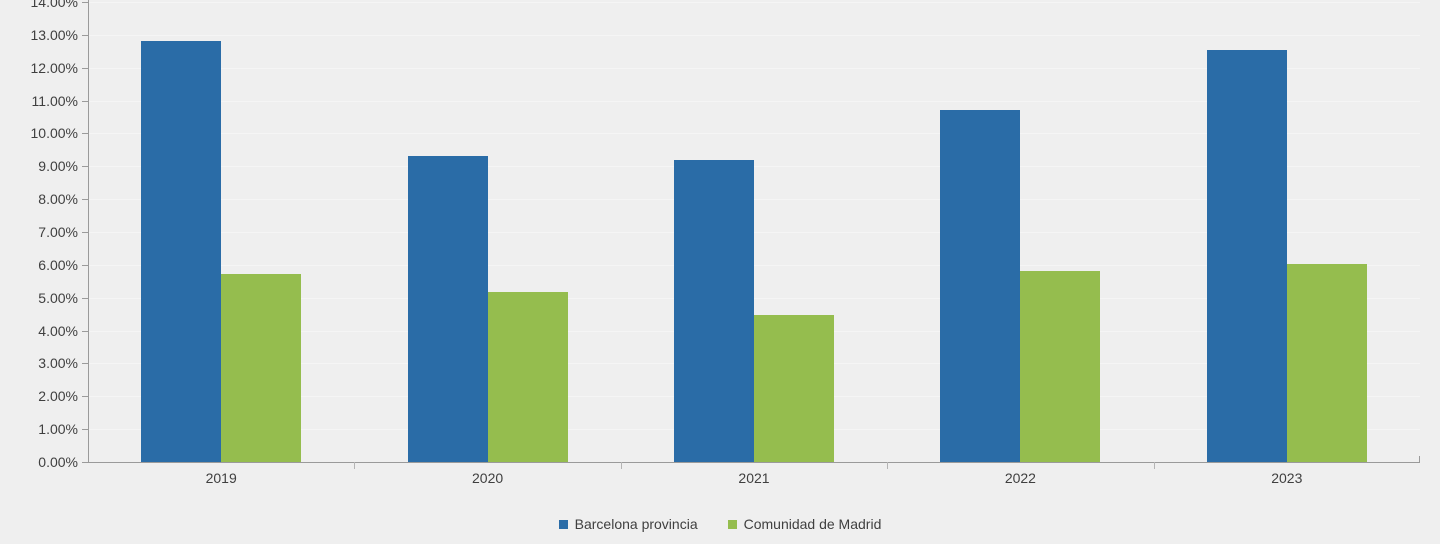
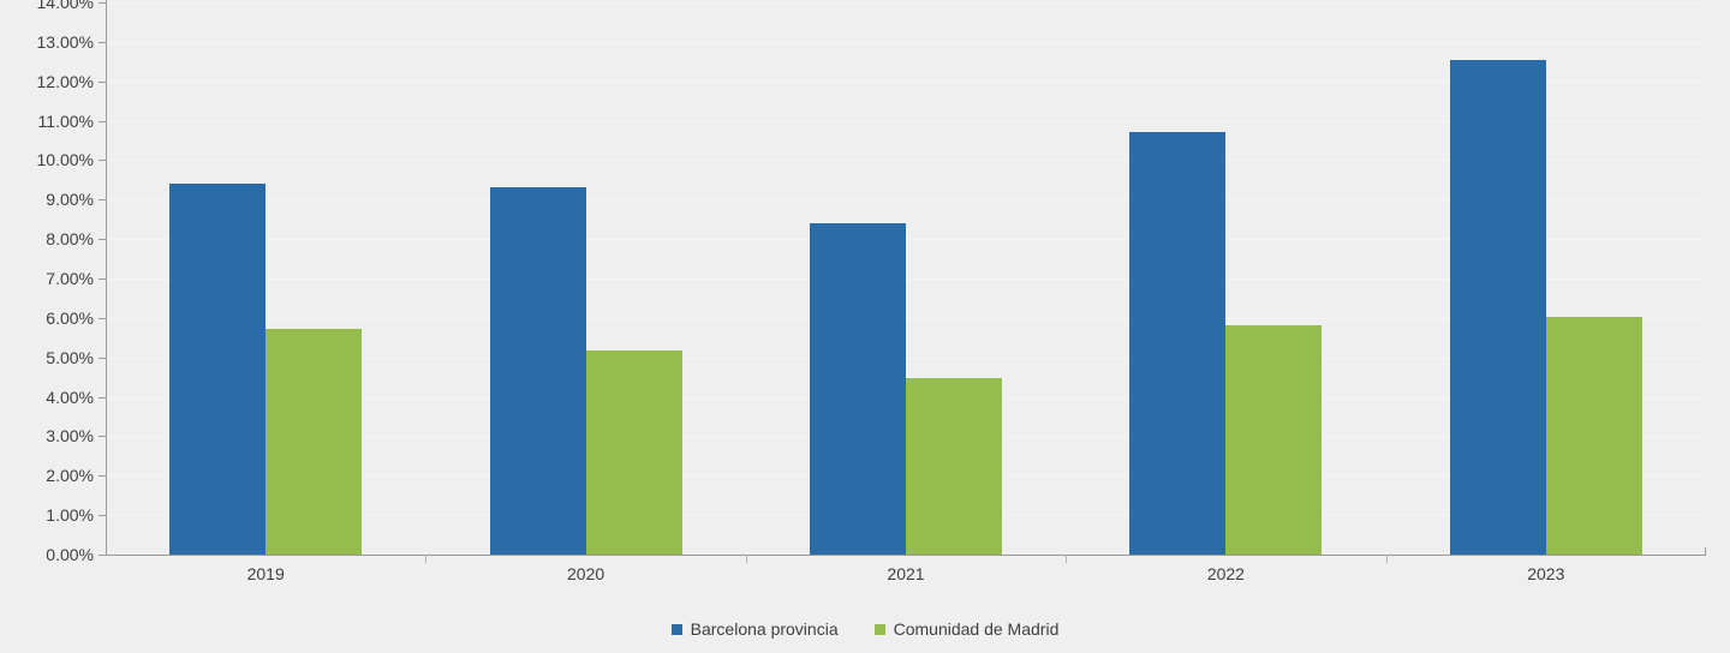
Barcelona provincia/2019: 12.8% -> 9.4%
Barcelona provincia/2021: 9.2% -> 8.4%
